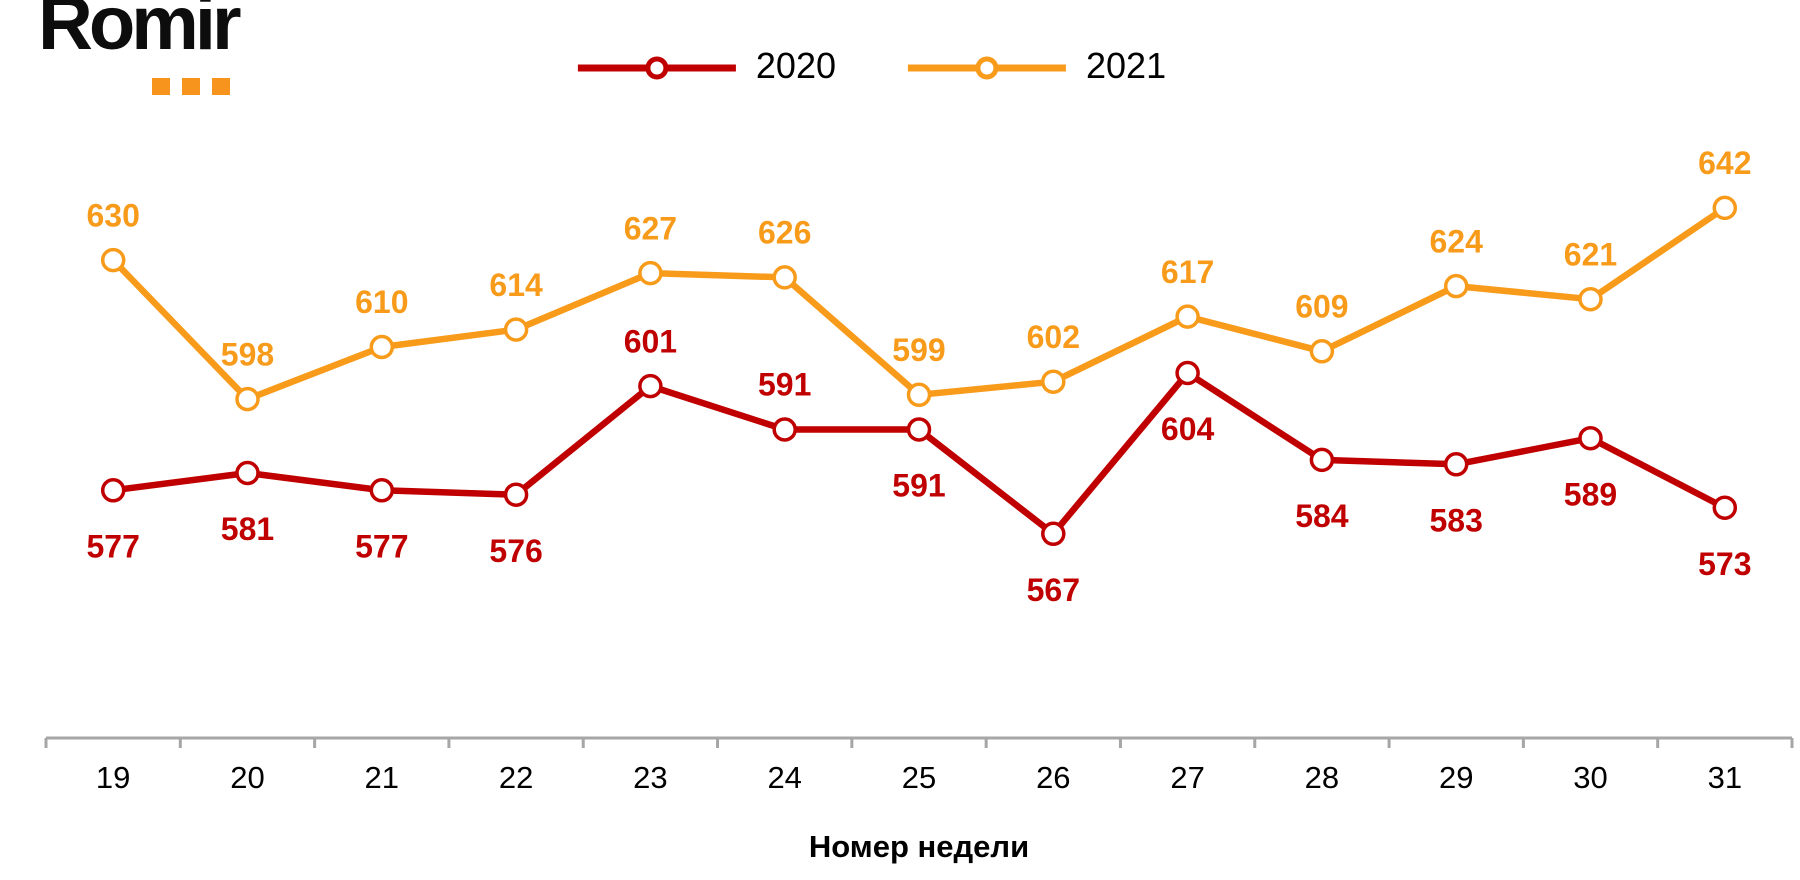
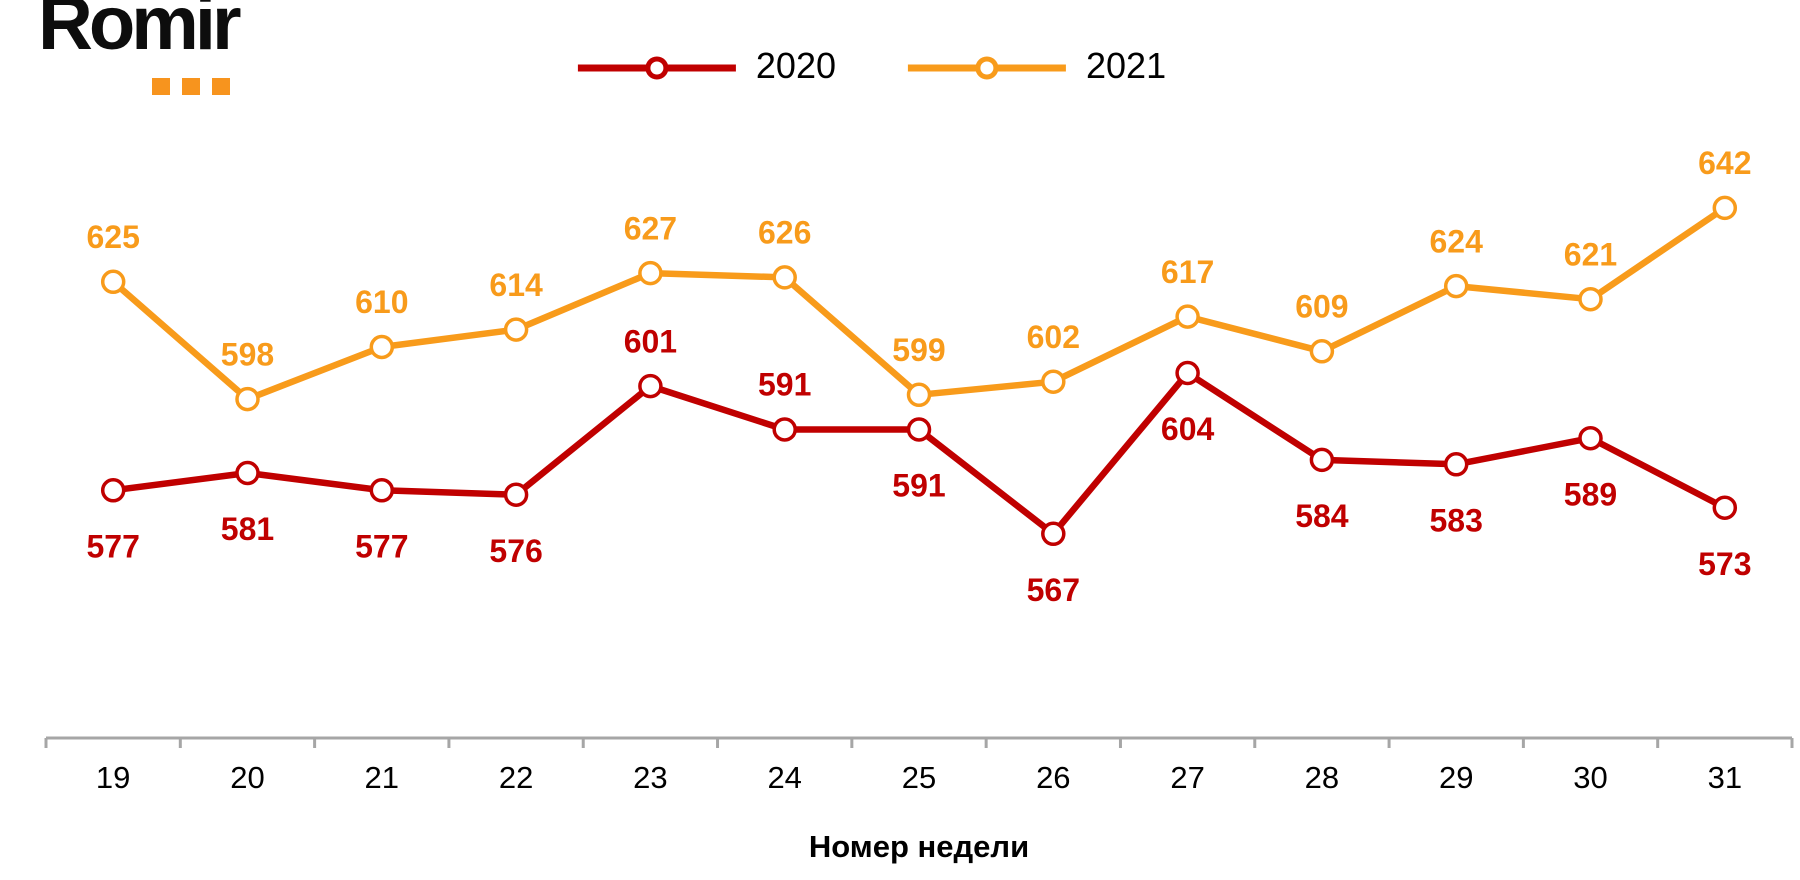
2021/19: 630 -> 625
